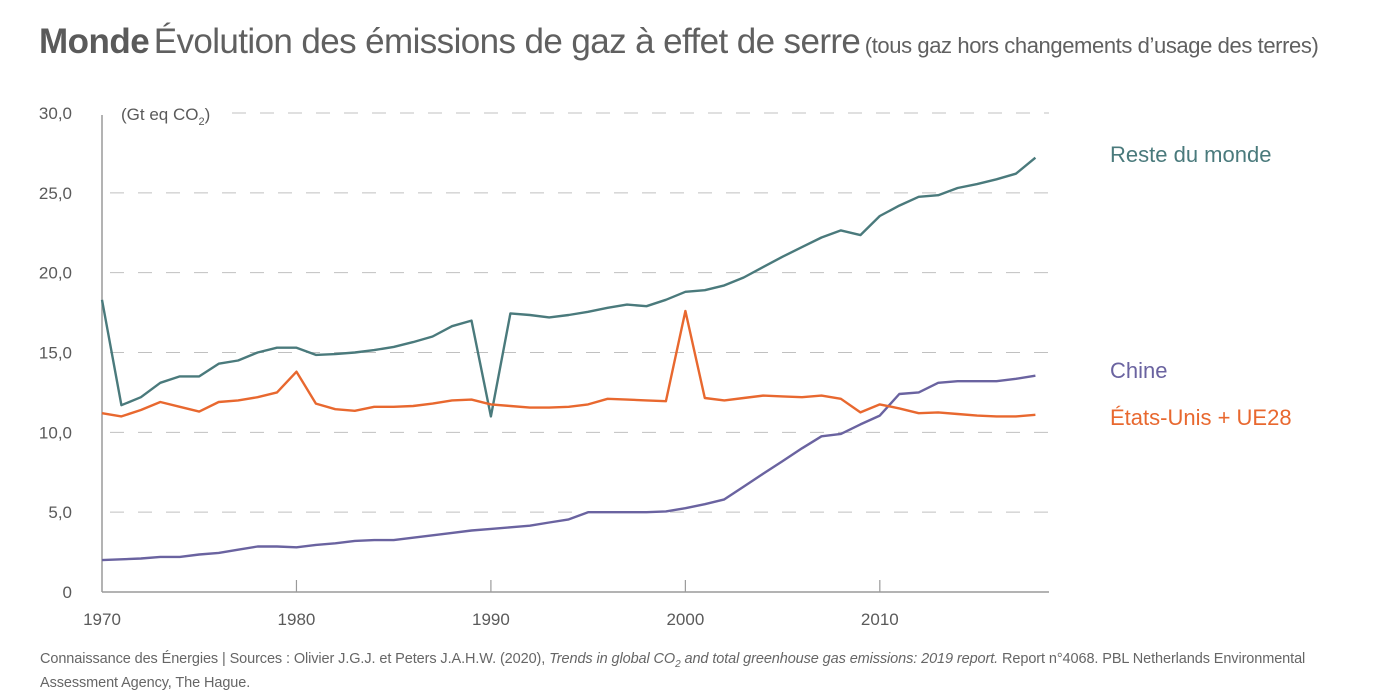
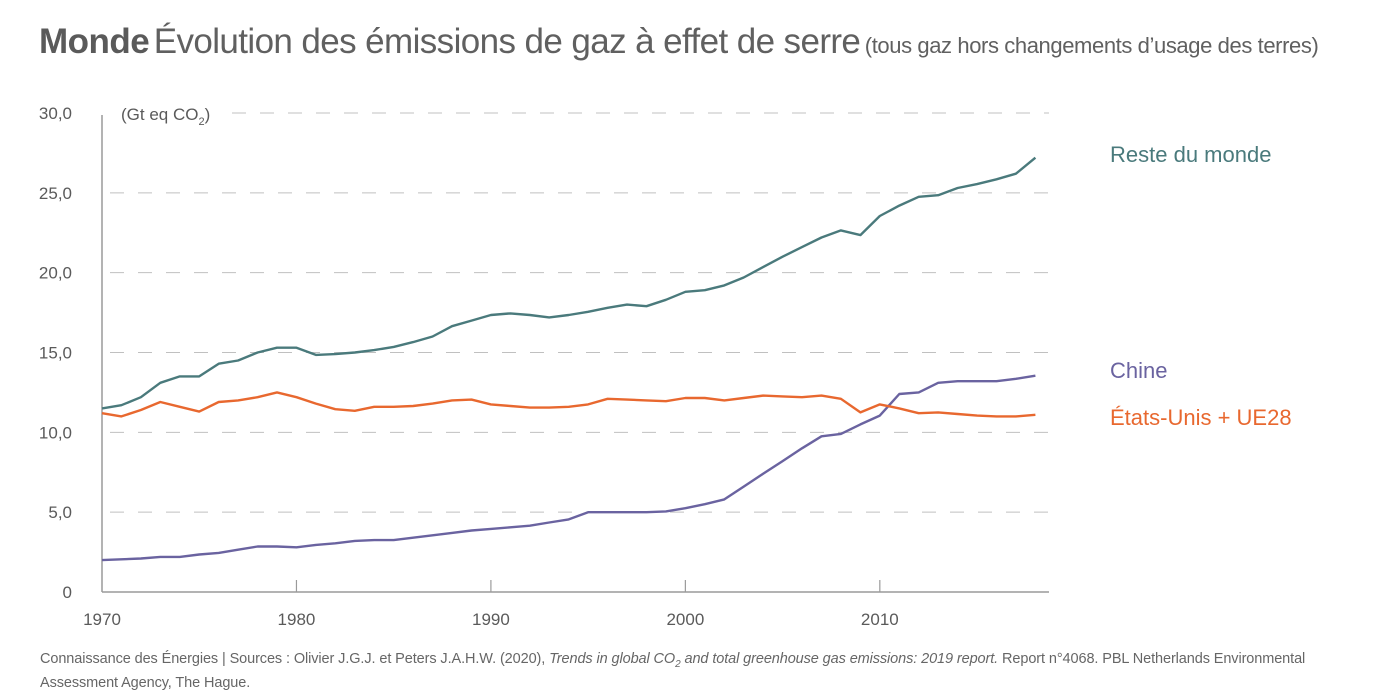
Reste du monde/1970: 18,3 -> 11,5
États-Unis + UE28/1980: 13,8 -> 12,2
Reste du monde/1990: 11,0 -> 17,4
États-Unis + UE28/2000: 17,6 -> 12,2
